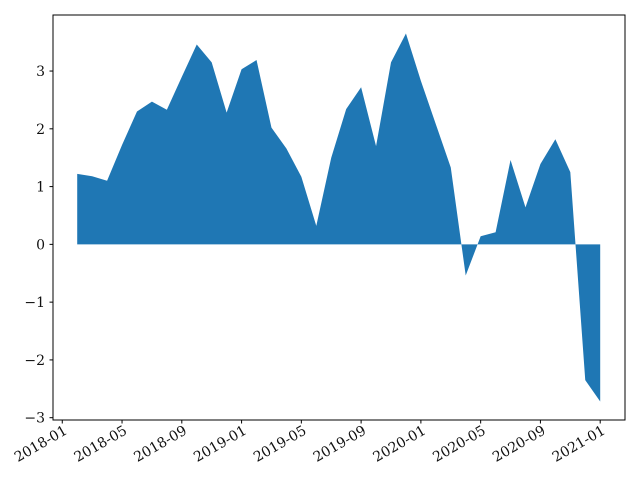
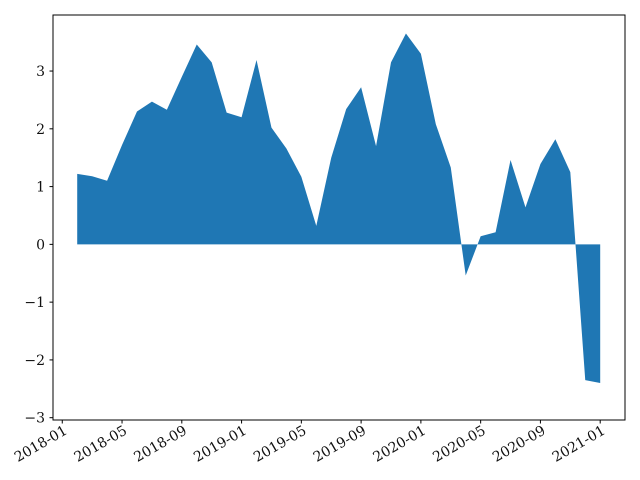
2019-01: 3.0 -> 2.2
2020-01: 2.8 -> 3.3
2021-01: -2.7 -> -2.4
